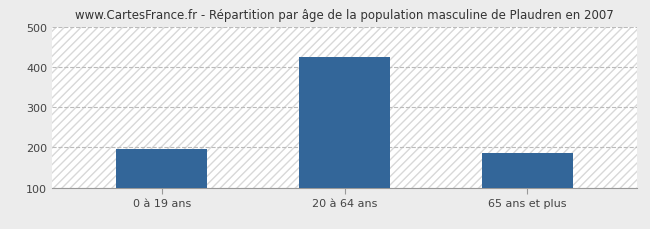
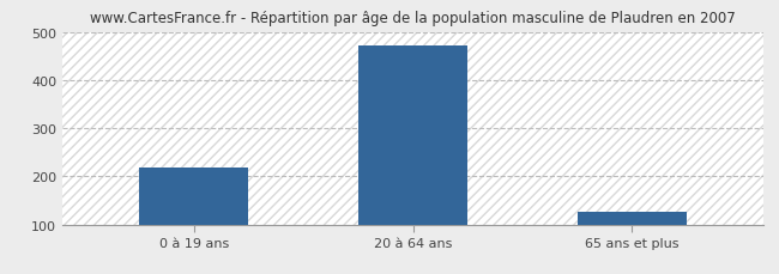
0 à 19 ans: 195 -> 218
20 à 64 ans: 425 -> 471
65 ans et plus: 185 -> 126
